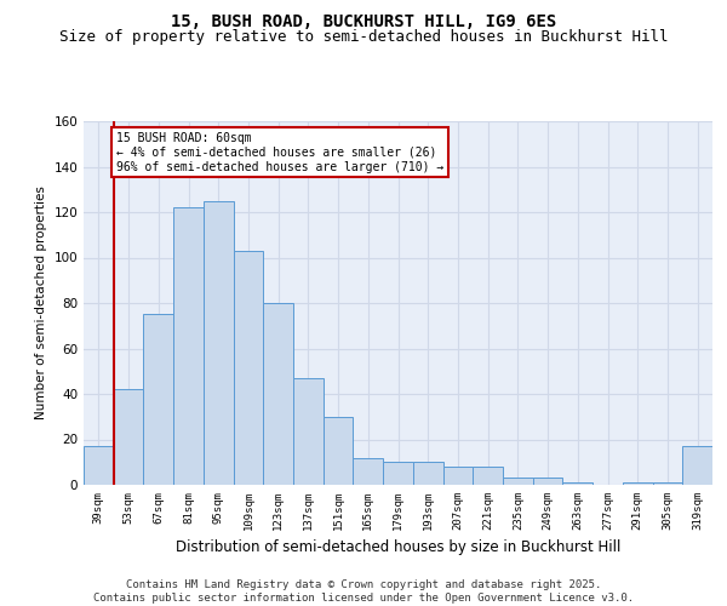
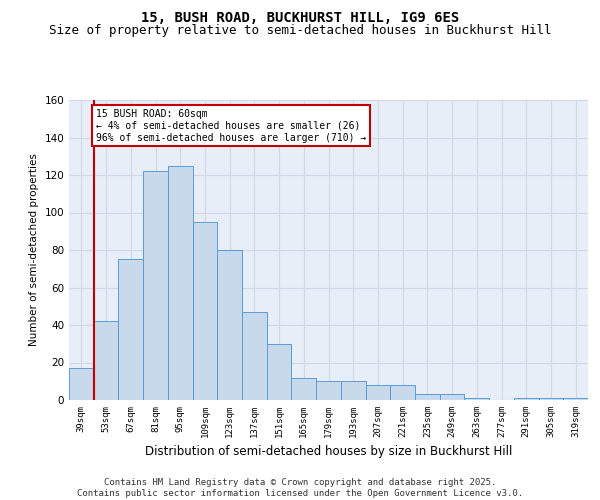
109sqm: 103 -> 95
319sqm: 17 -> 1
